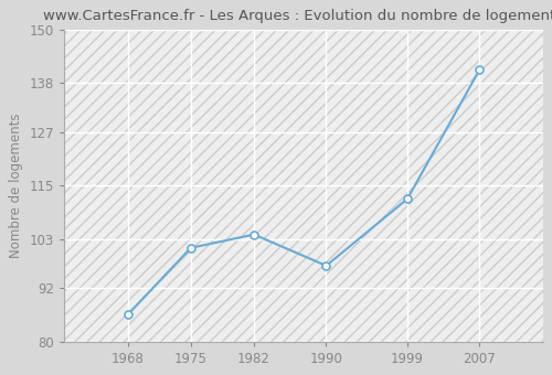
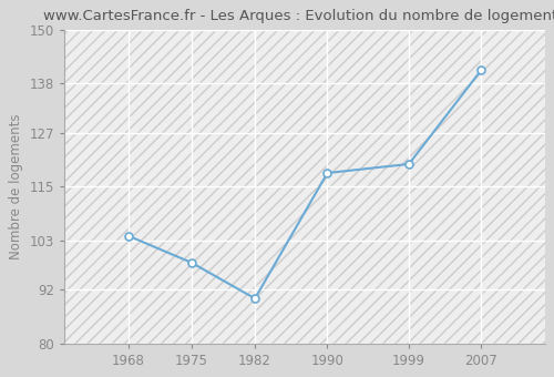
1968: 86 -> 104
1975: 101 -> 98
1982: 104 -> 90
1990: 97 -> 118
1999: 112 -> 120
